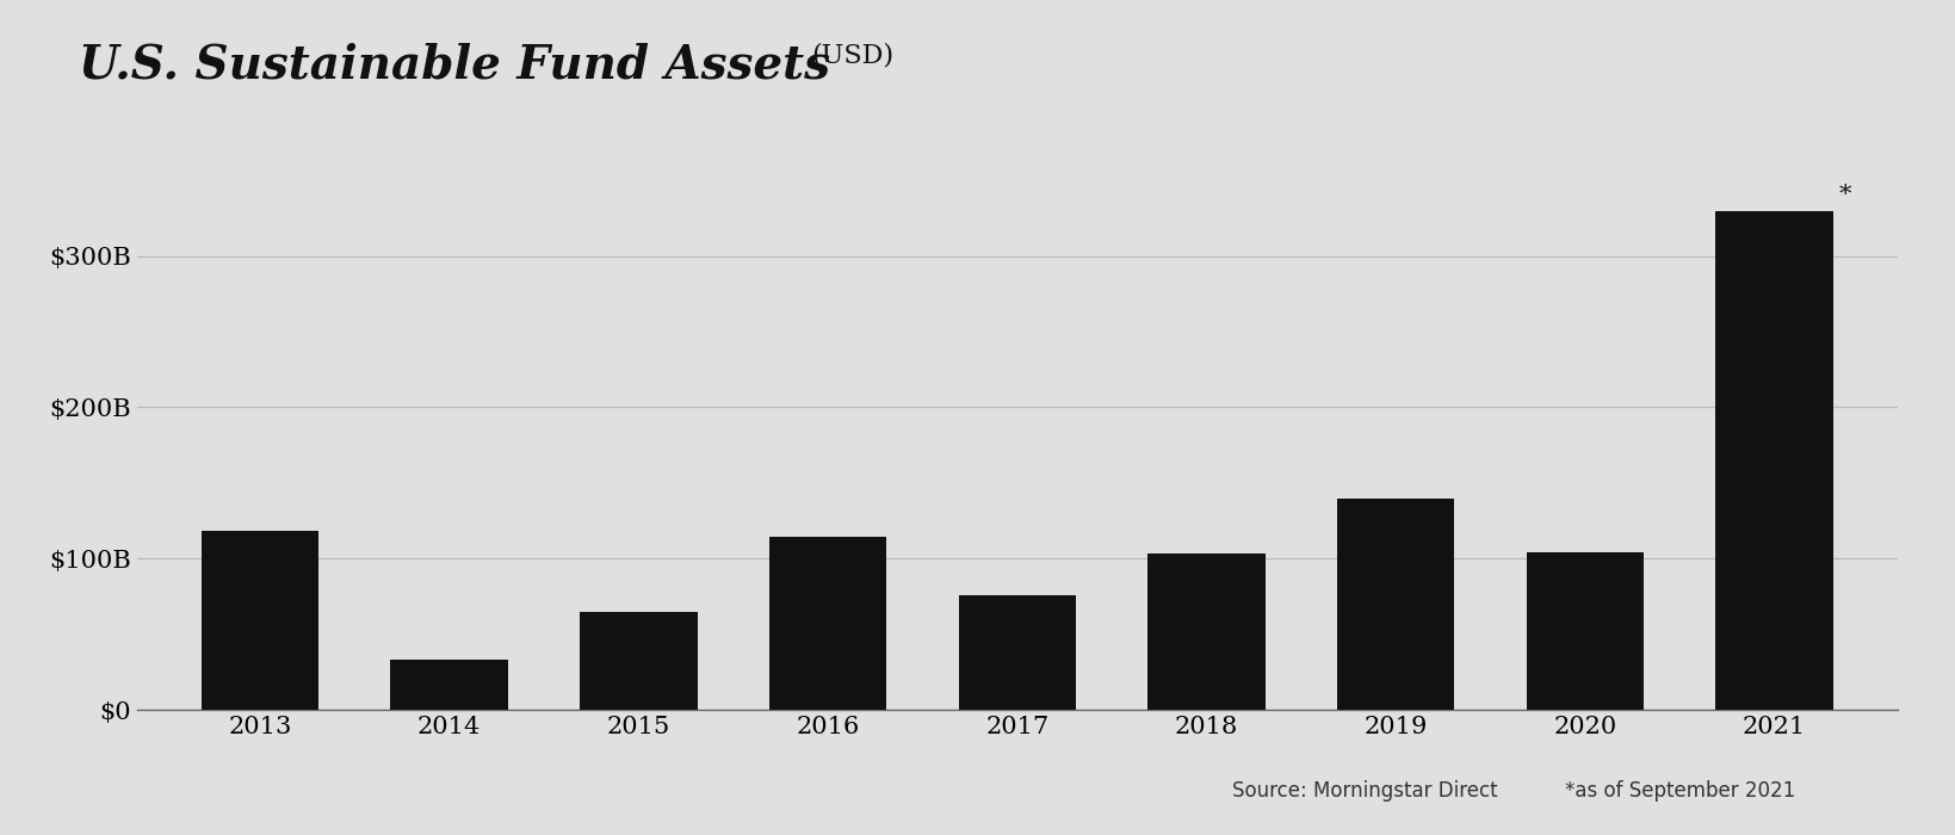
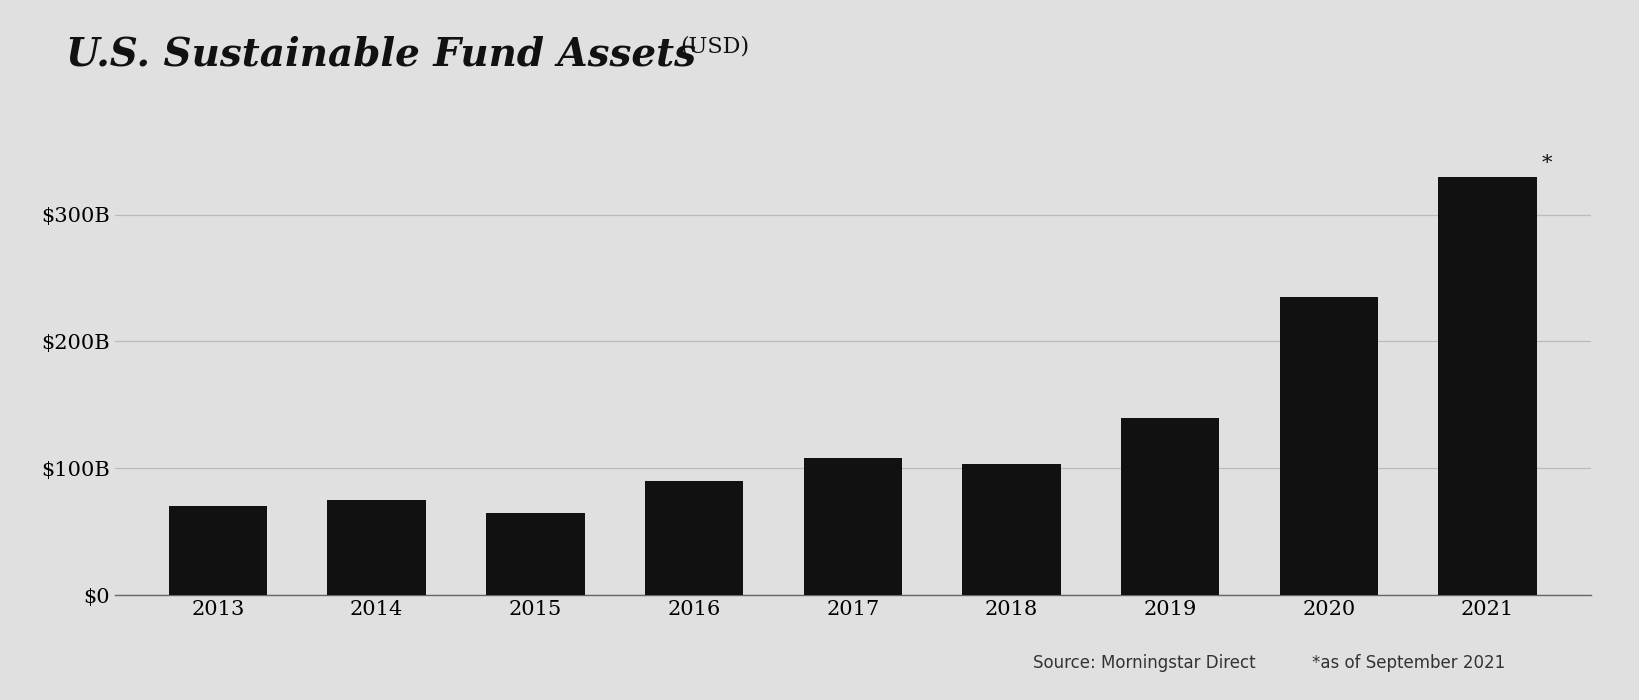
2013: $118B -> $70B
2014: $33B -> $75B
2016: $114B -> $90B
2017: $76B -> $108B
2020: $104B -> $235B
